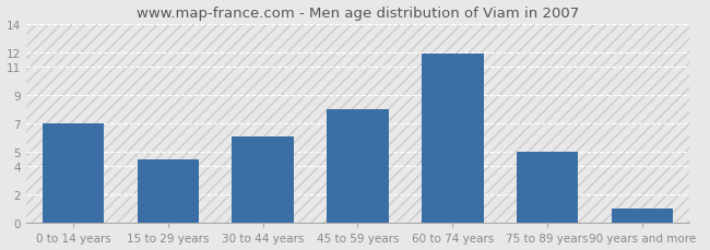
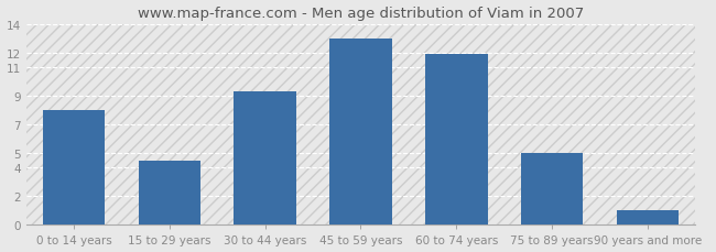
0 to 14 years: 7.0 -> 8.0
30 to 44 years: 6.1 -> 9.3
45 to 59 years: 8.0 -> 13.0
